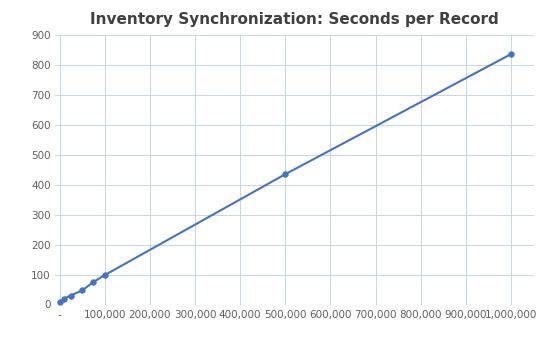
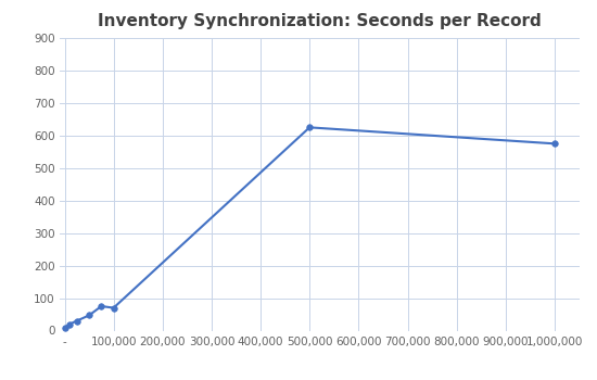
100,000: 98 -> 70
500,000: 435 -> 625
1,000,000: 836 -> 575
